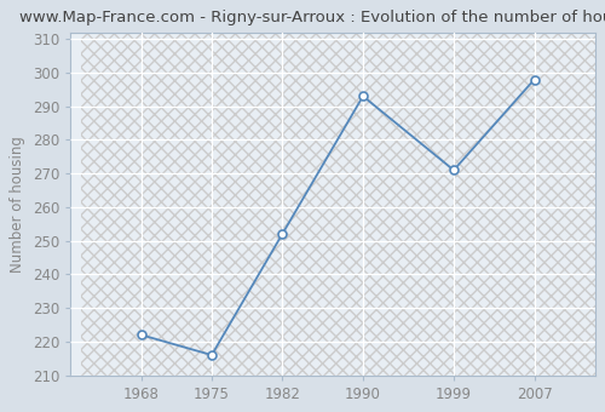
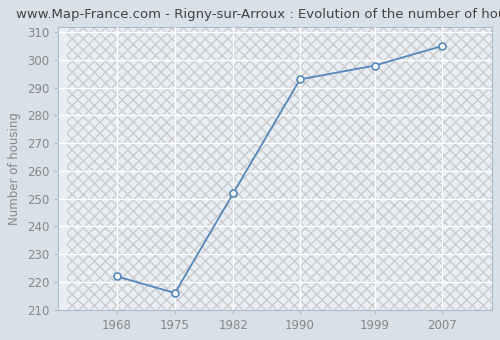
1999: 271 -> 298
2007: 298 -> 305
